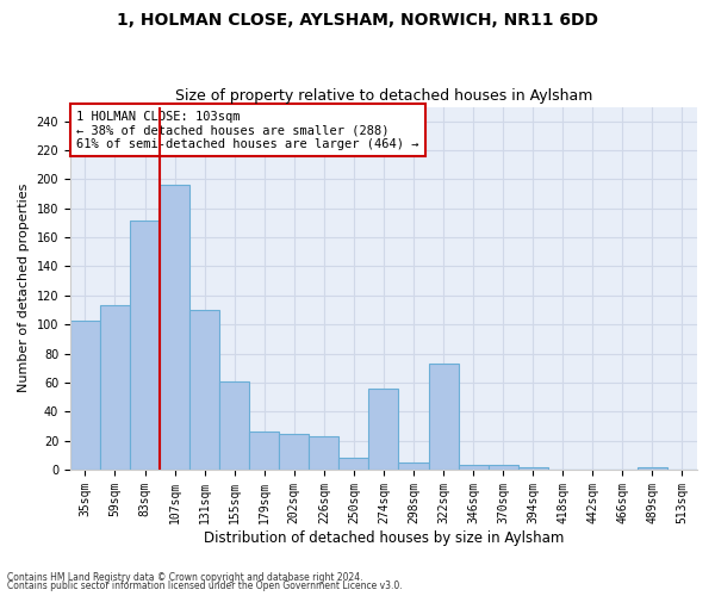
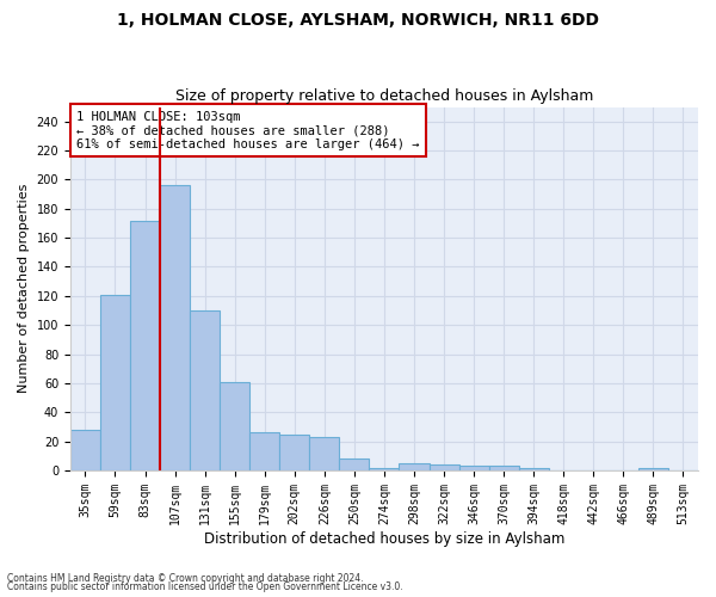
35sqm: 103 -> 28
59sqm: 113 -> 121
274sqm: 56 -> 2
322sqm: 73 -> 4
